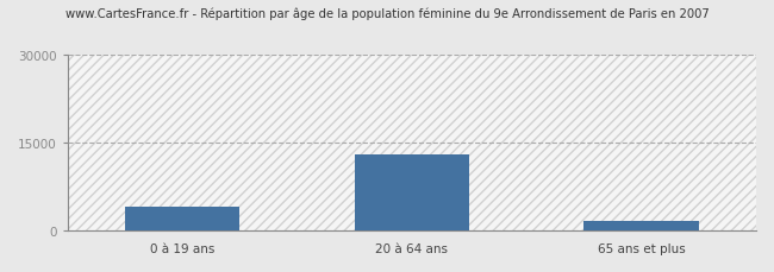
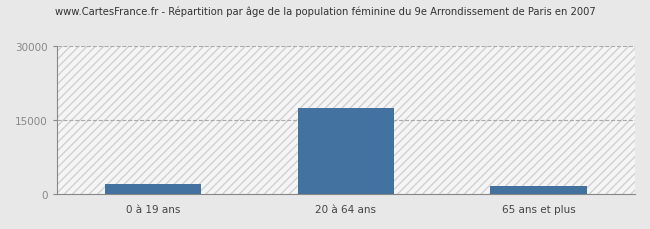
0 à 19 ans: 4000 -> 2000
20 à 64 ans: 13000 -> 17500
